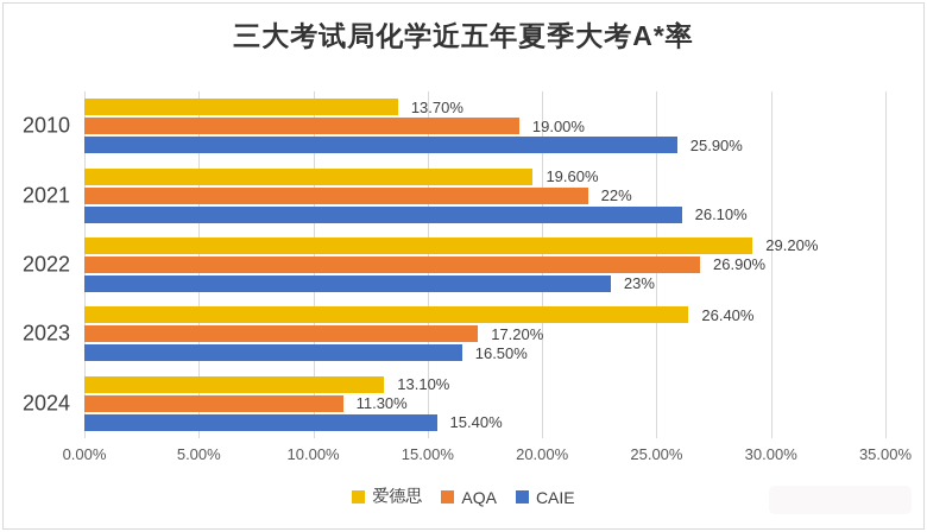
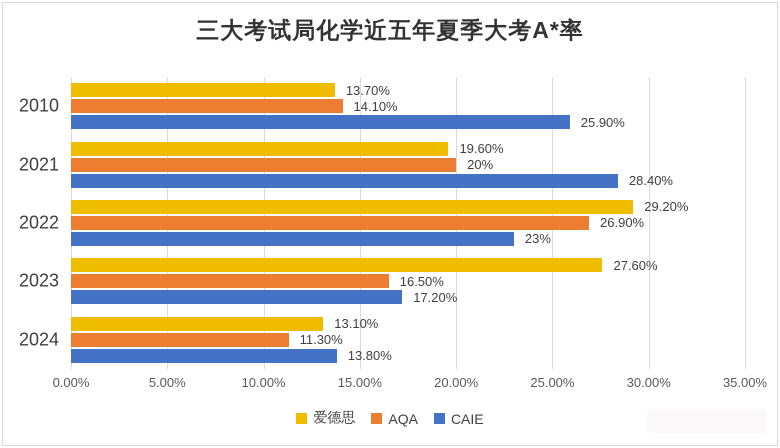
AQA/2010: 19.00% -> 14.10%
AQA/2021: 22% -> 20%
CAIE/2021: 26.10% -> 28.40%
爱德思/2023: 26.40% -> 27.60%
AQA/2023: 17.20% -> 16.50%
CAIE/2023: 16.50% -> 17.20%
CAIE/2024: 15.40% -> 13.80%
